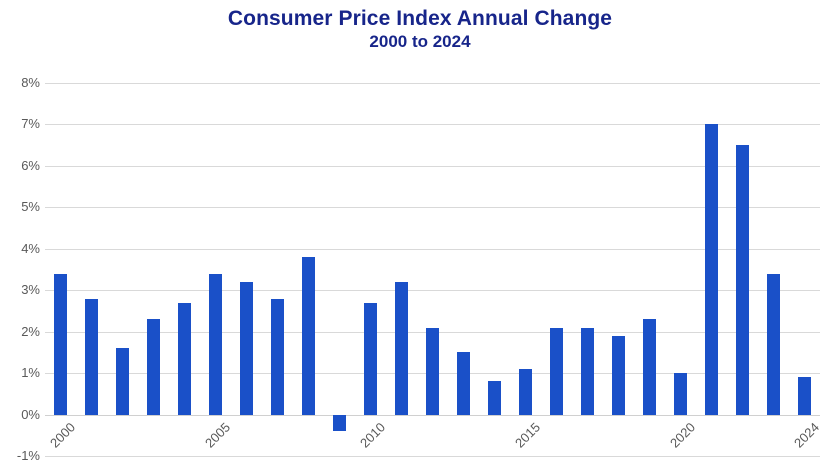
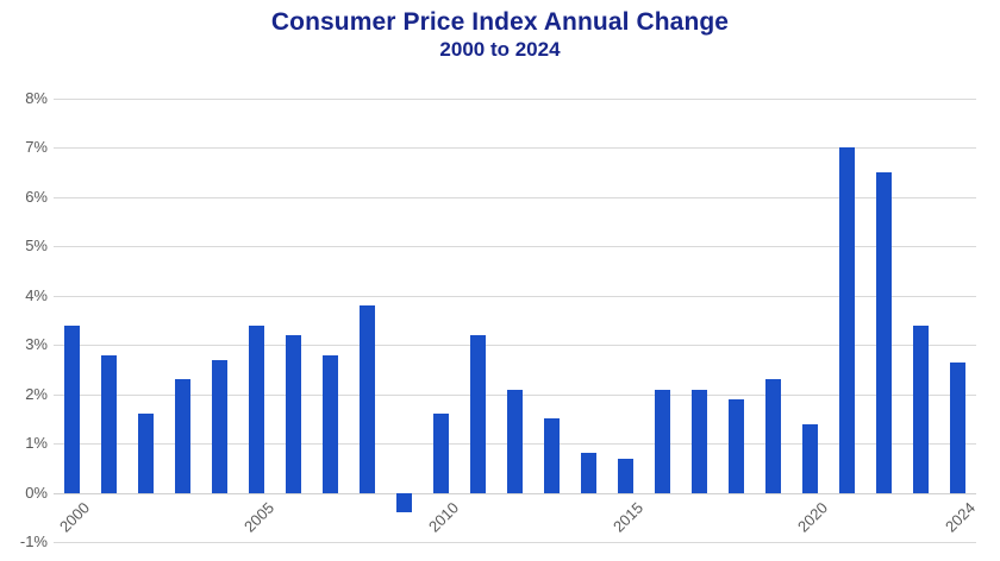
2010: 2.7% -> 1.6%
2015: 1.1% -> 0.7%
2020: 1.0% -> 1.4%
2024: 0.9% -> 2.6%
